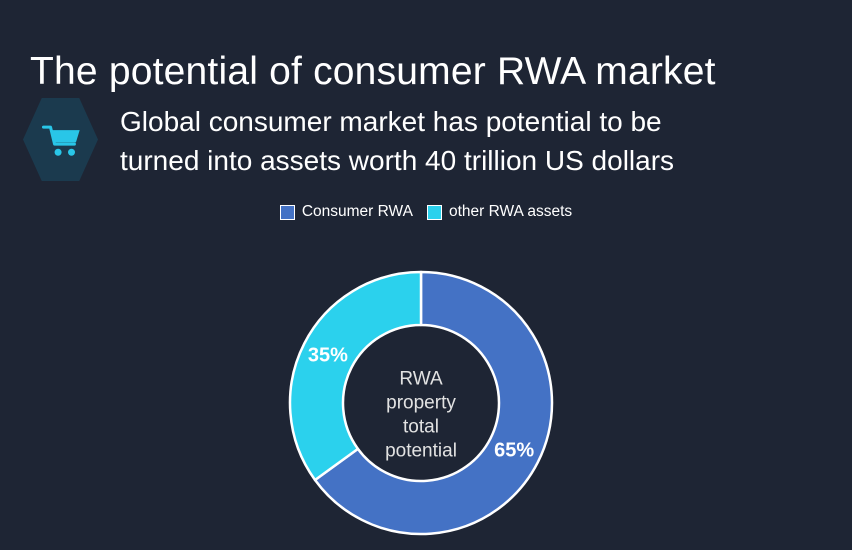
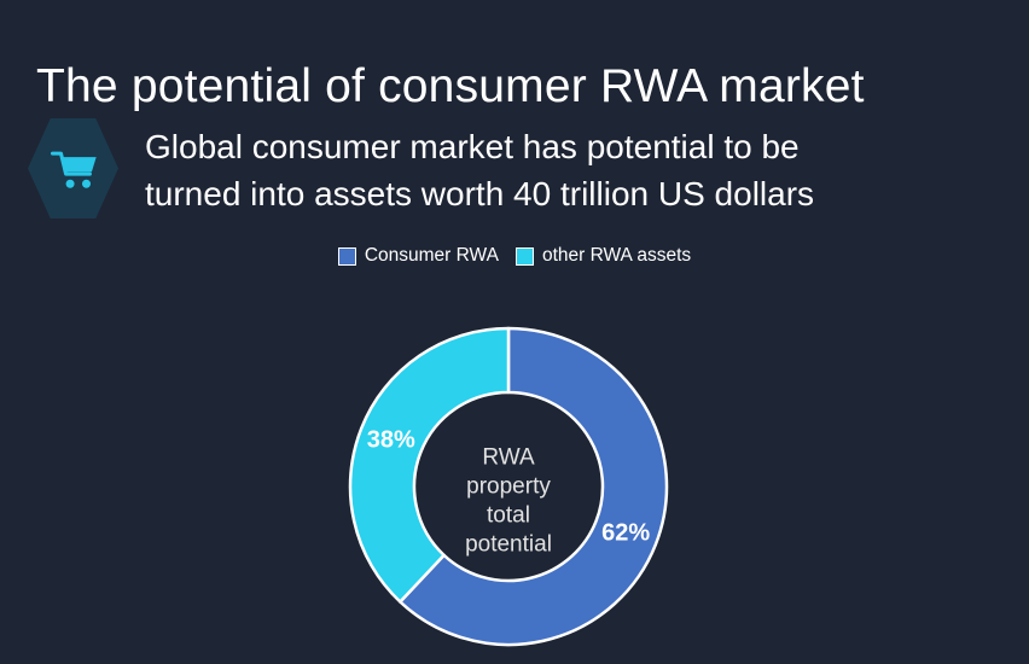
Consumer RWA: 65% -> 62%
other RWA assets: 35% -> 38%
